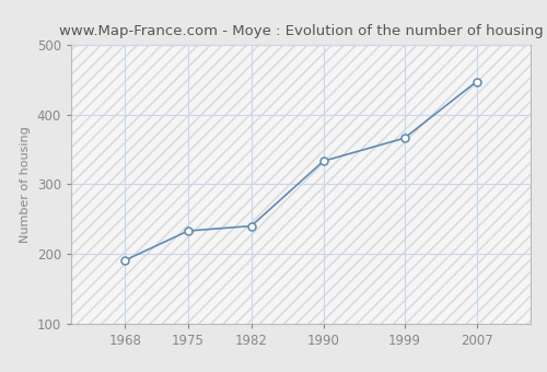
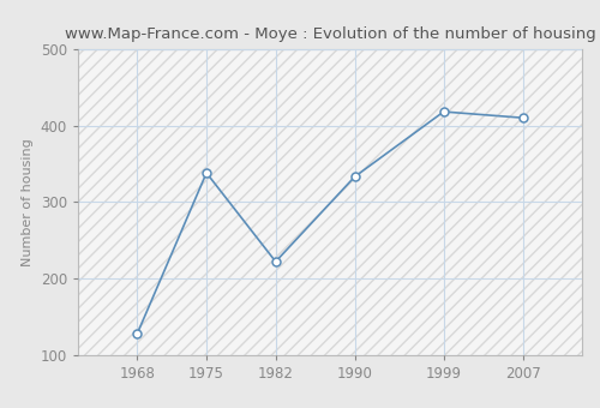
1968: 191 -> 128
1975: 233 -> 338
1982: 240 -> 222
1999: 366 -> 418
2007: 447 -> 410
